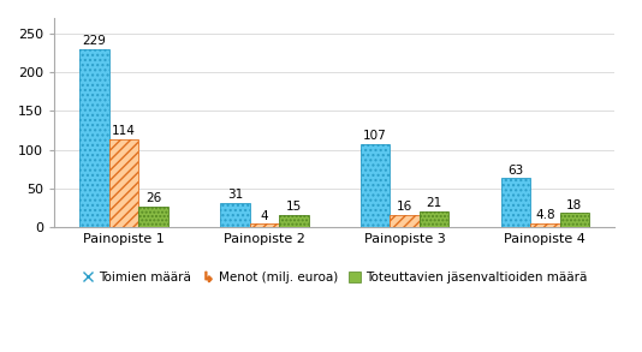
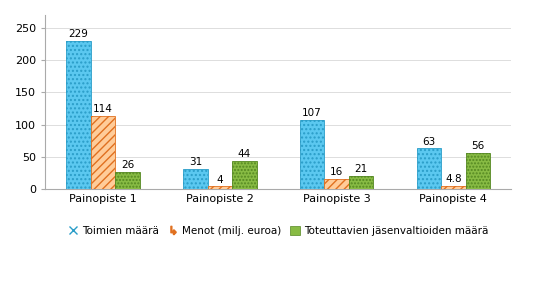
Toteuttavien jäsenvaltioiden määrä/Painopiste 2: 15 -> 44
Toteuttavien jäsenvaltioiden määrä/Painopiste 4: 18 -> 56
